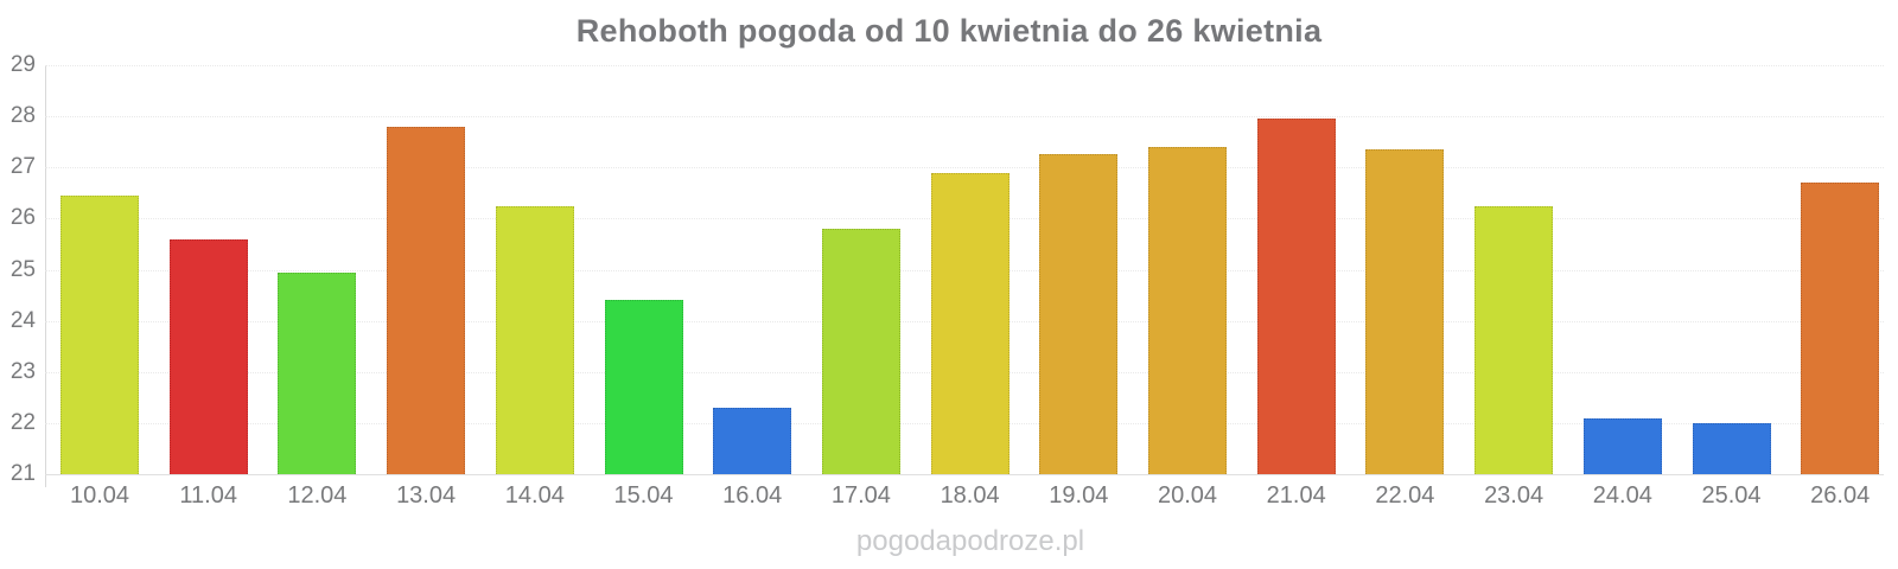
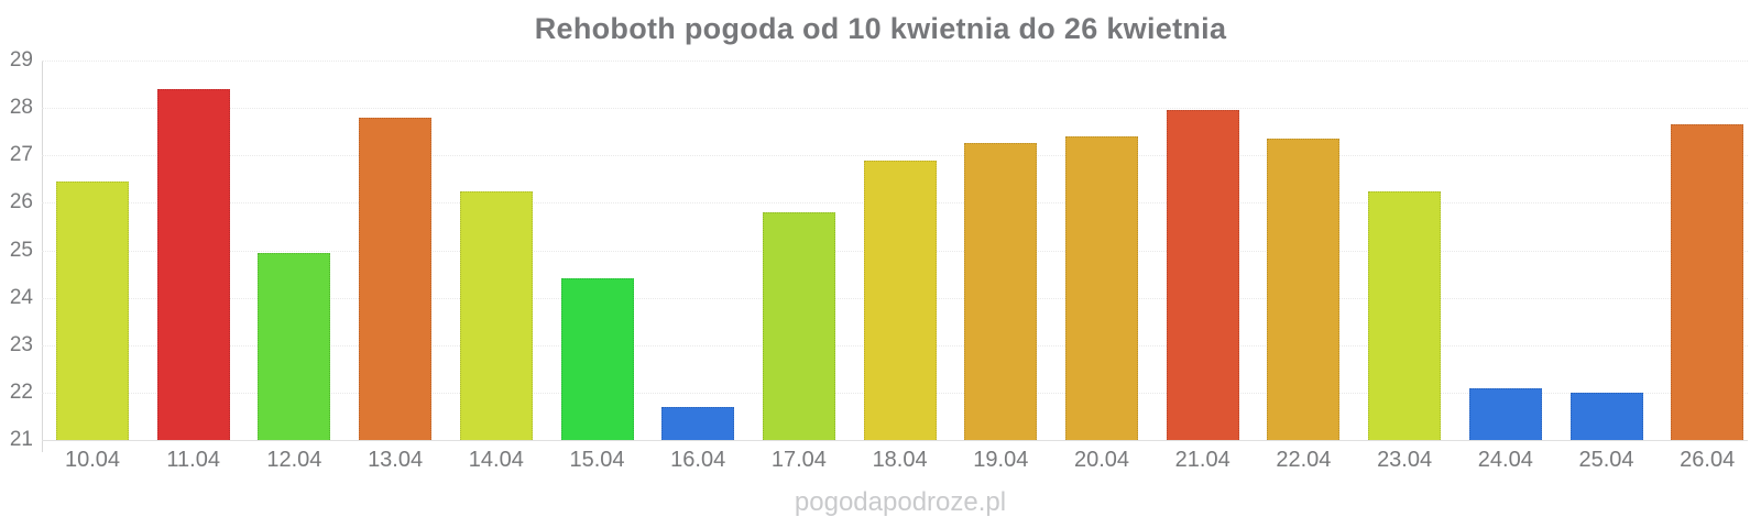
11.04: 25.6 -> 28.4
16.04: 22.3 -> 21.7
26.04: 26.7 -> 27.6
